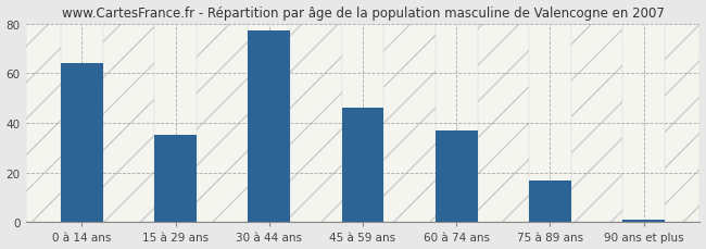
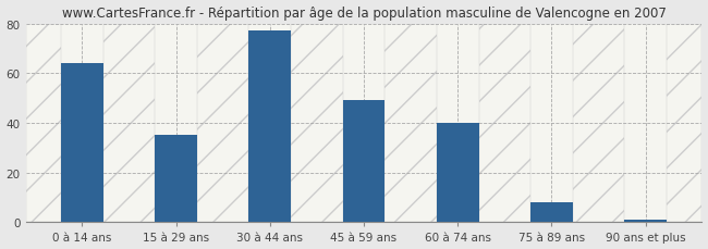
45 à 59 ans: 46 -> 49
60 à 74 ans: 37 -> 40
75 à 89 ans: 17 -> 8
